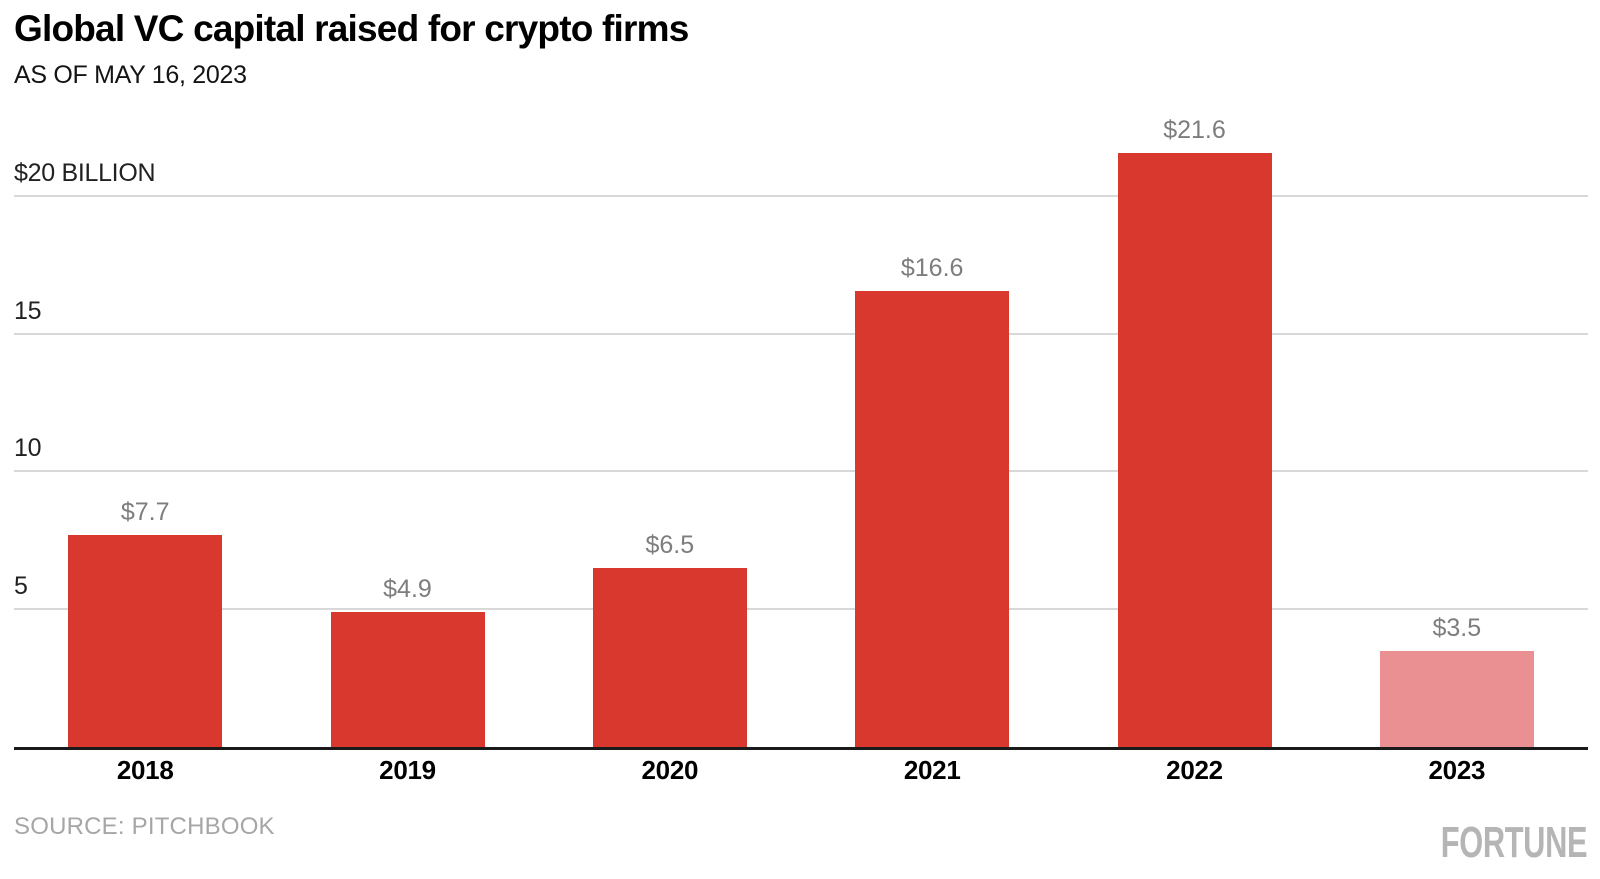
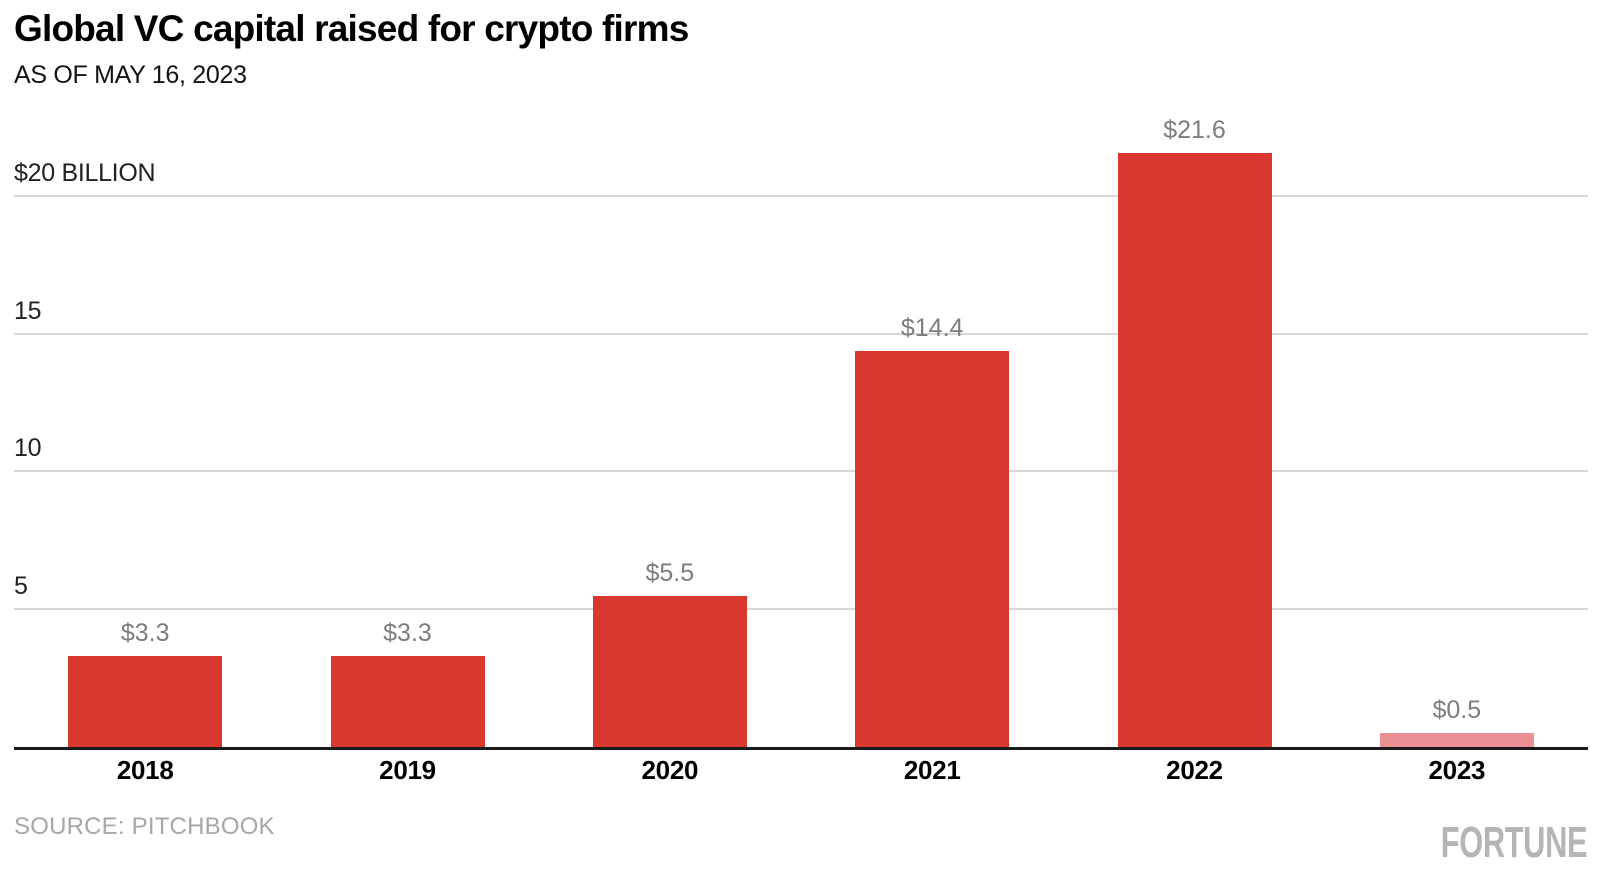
2018: $7.7 -> $3.3
2019: $4.9 -> $3.3
2020: $6.5 -> $5.5
2021: $16.6 -> $14.4
2023: $3.5 -> $0.5
